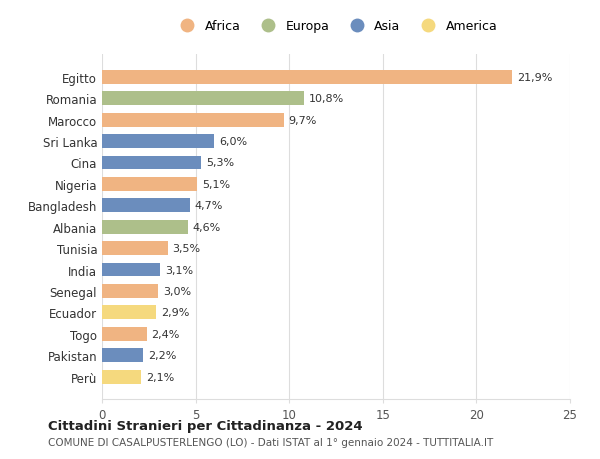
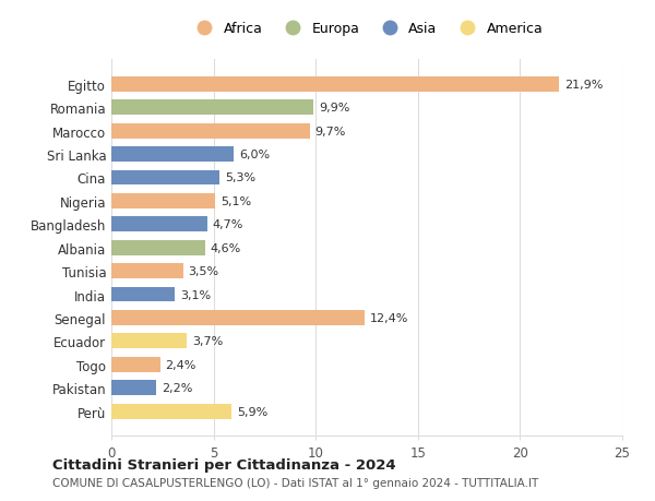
Romania: 10,8% -> 9,9%
Senegal: 3,0% -> 12,4%
Ecuador: 2,9% -> 3,7%
Perù: 2,1% -> 5,9%
